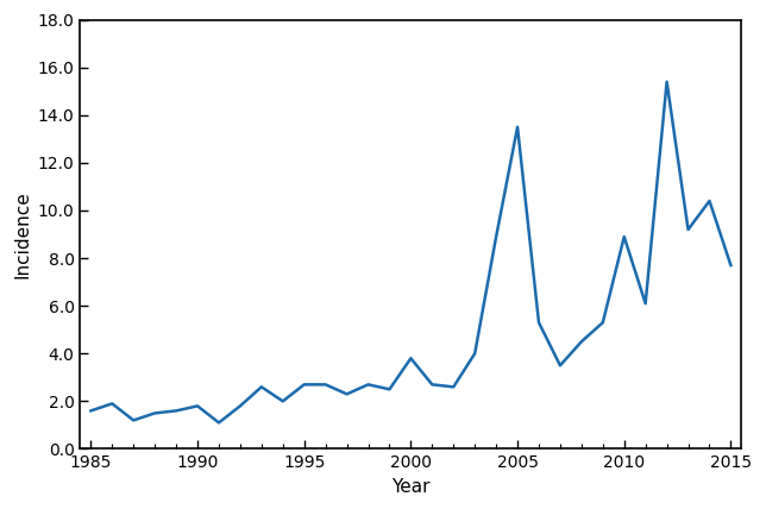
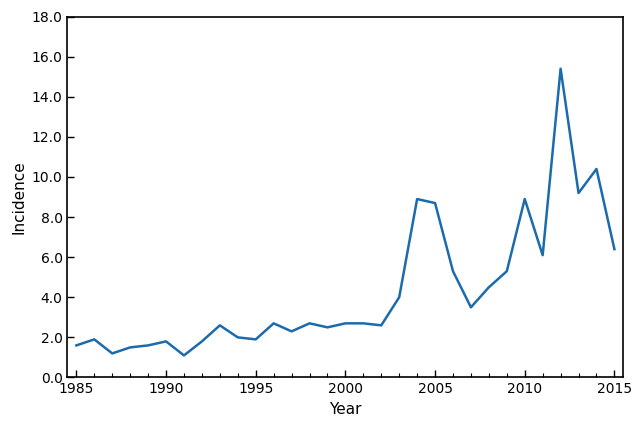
1995: 2.7 -> 1.9
2000: 3.8 -> 2.7
2005: 13.5 -> 8.7
2015: 7.7 -> 6.4
